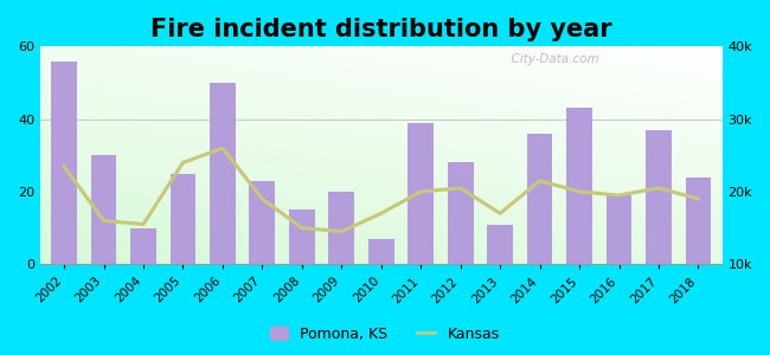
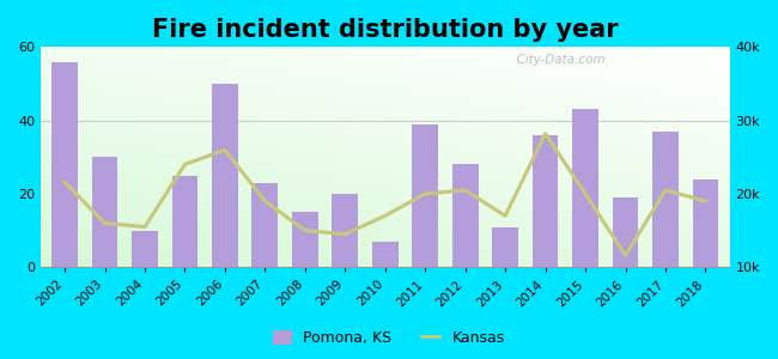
Kansas/2002: 23.5k -> 21.6k
Kansas/2014: 21.5k -> 28.2k
Kansas/2016: 19.5k -> 11.6k
